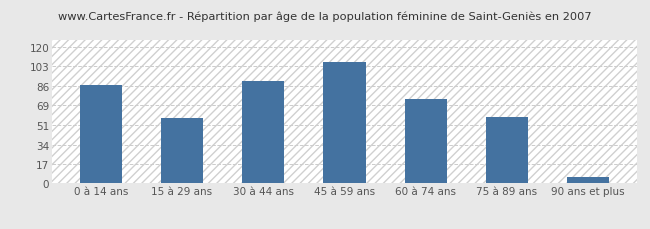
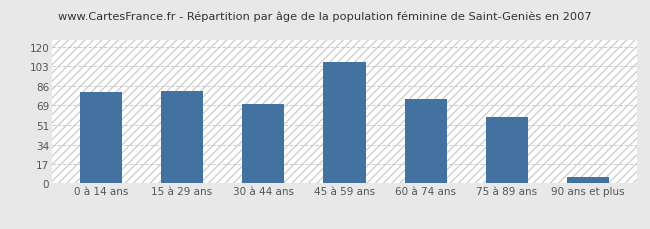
0 à 14 ans: 87 -> 80
15 à 29 ans: 57 -> 81
30 à 44 ans: 90 -> 70
